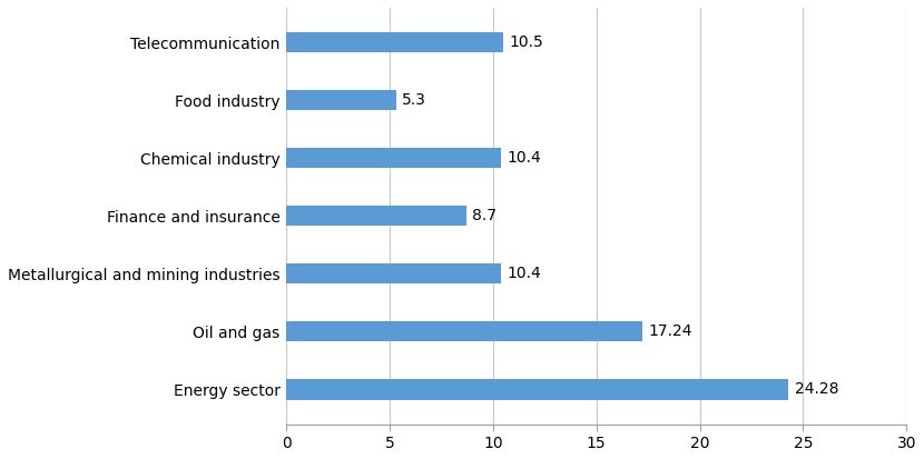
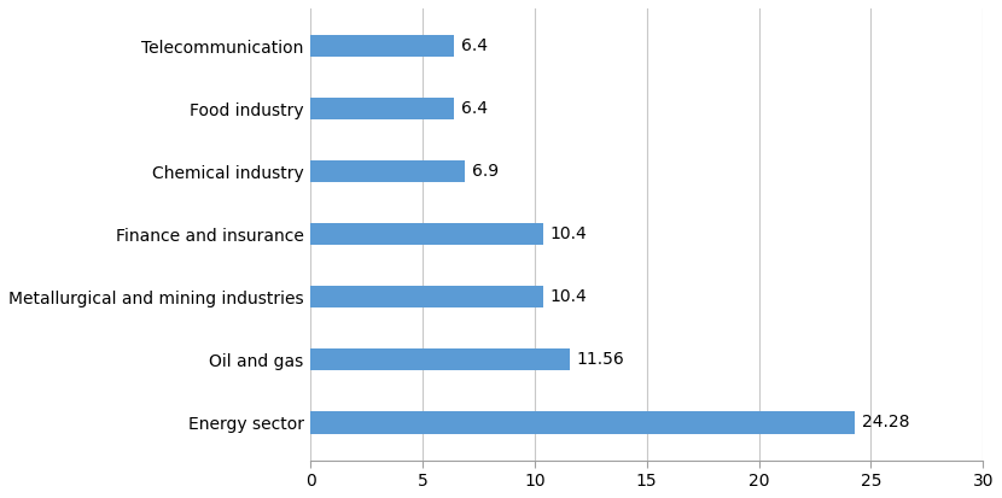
Telecommunication: 10.5 -> 6.4
Food industry: 5.3 -> 6.4
Chemical industry: 10.4 -> 6.9
Finance and insurance: 8.7 -> 10.4
Oil and gas: 17.24 -> 11.56
